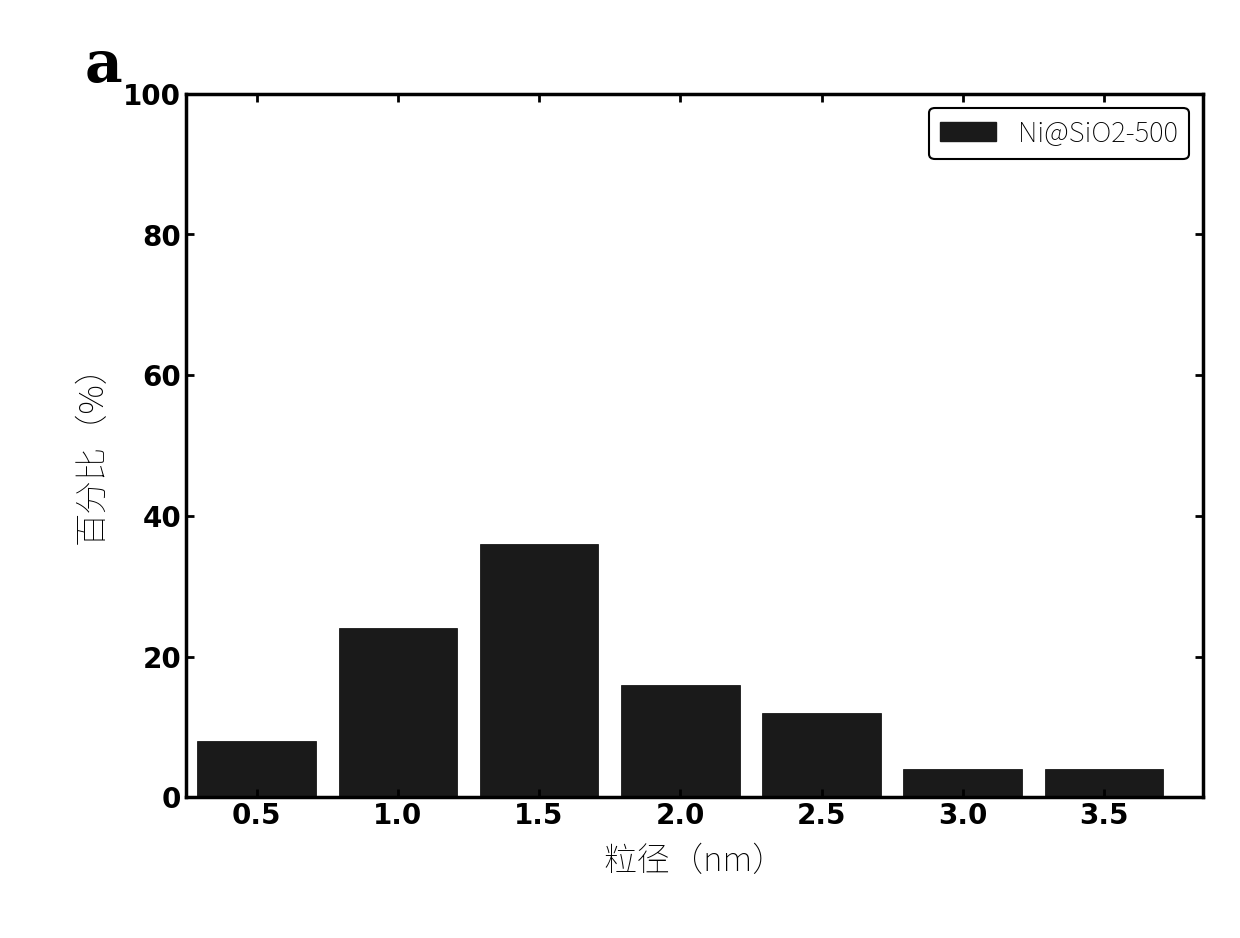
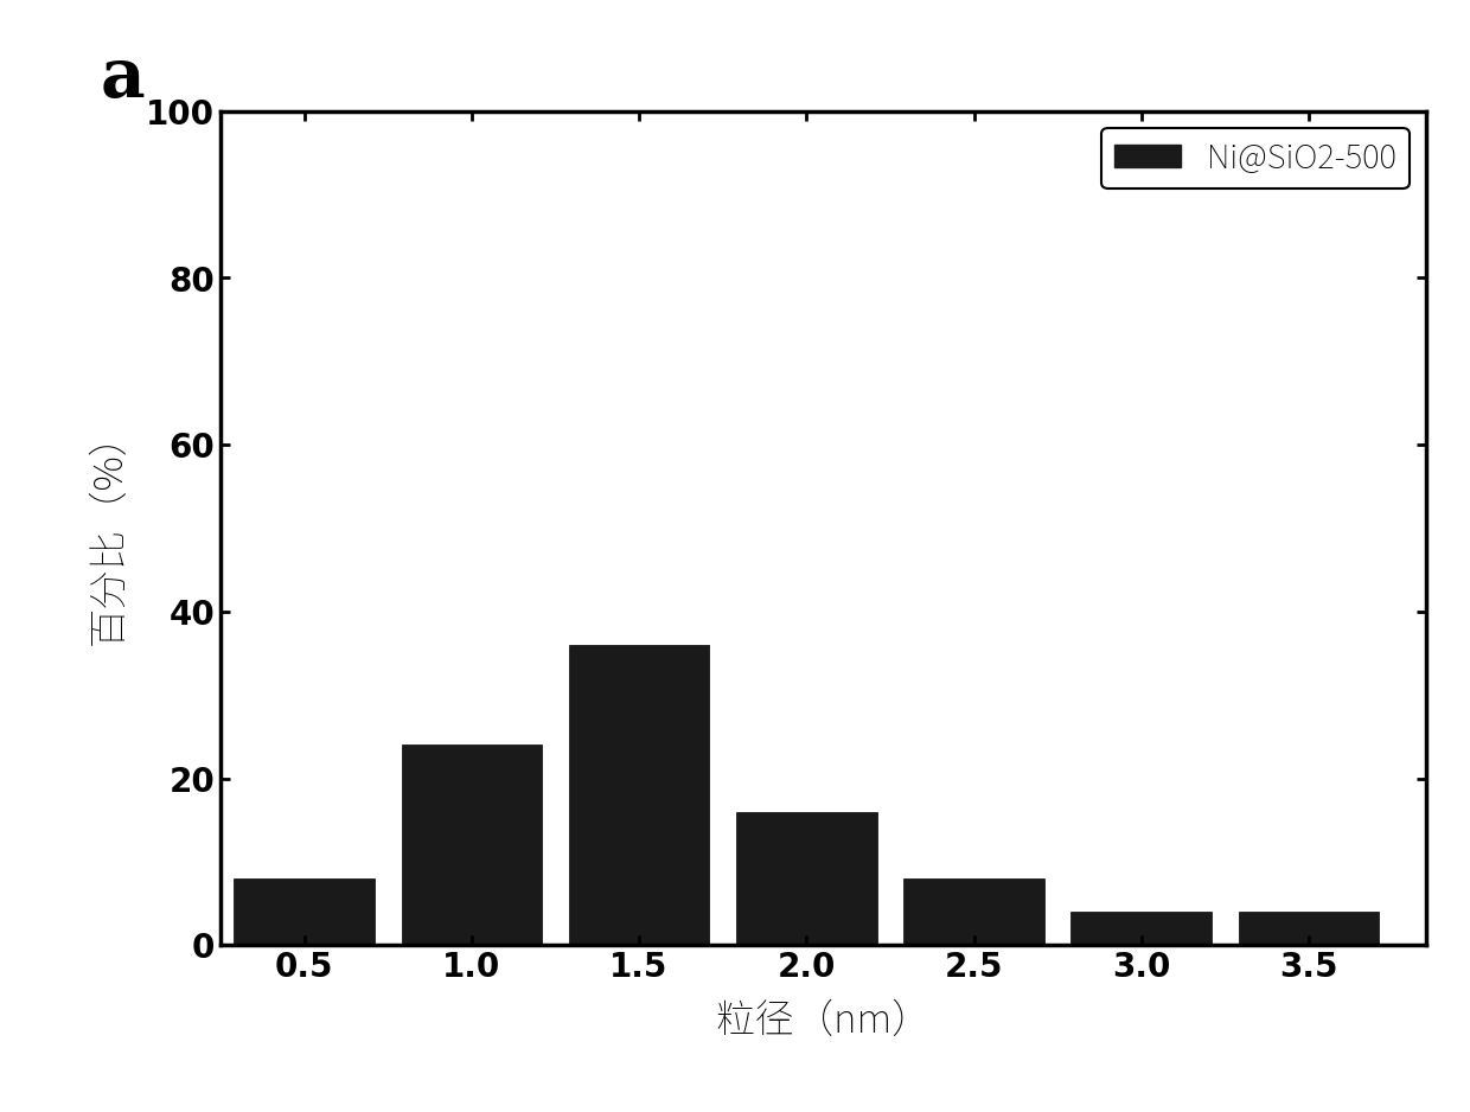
2.5: 12 -> 8
